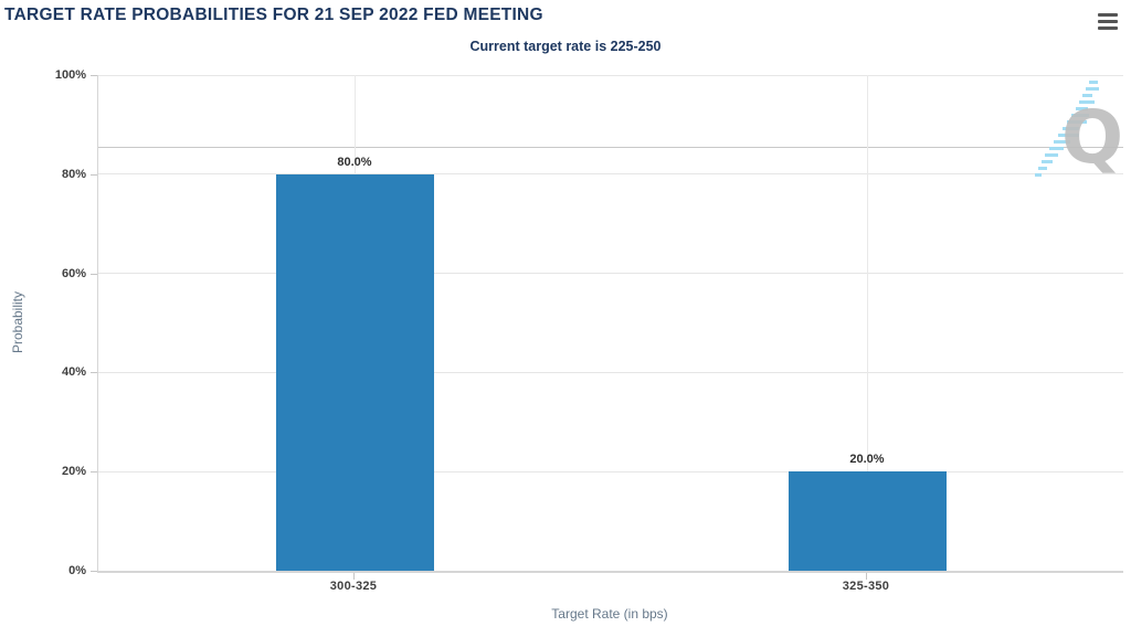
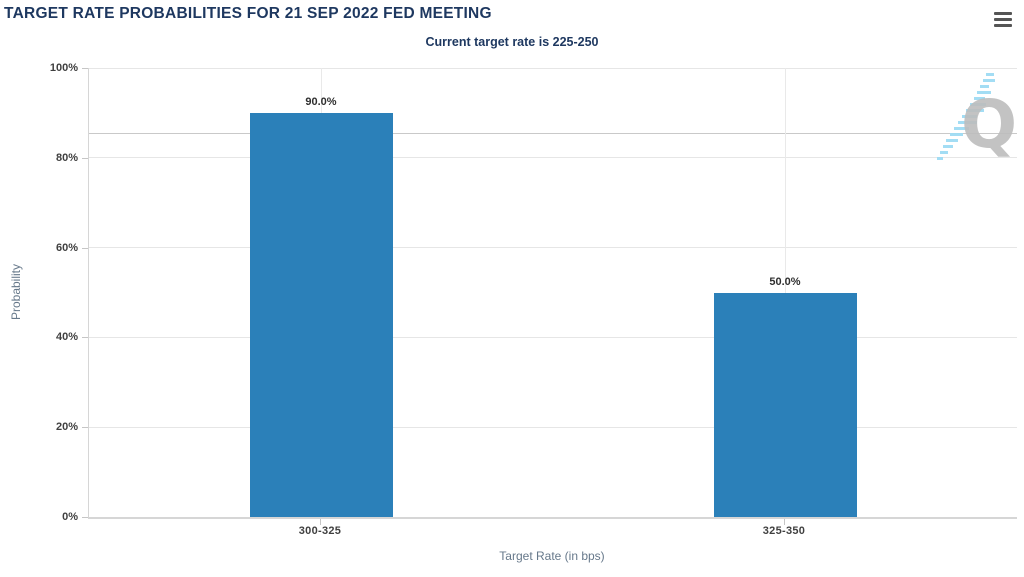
300-325: 80.0% -> 90.0%
325-350: 20.0% -> 50.0%
